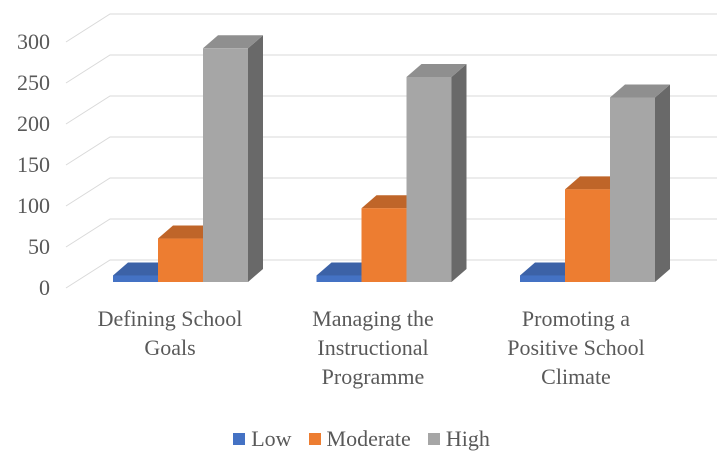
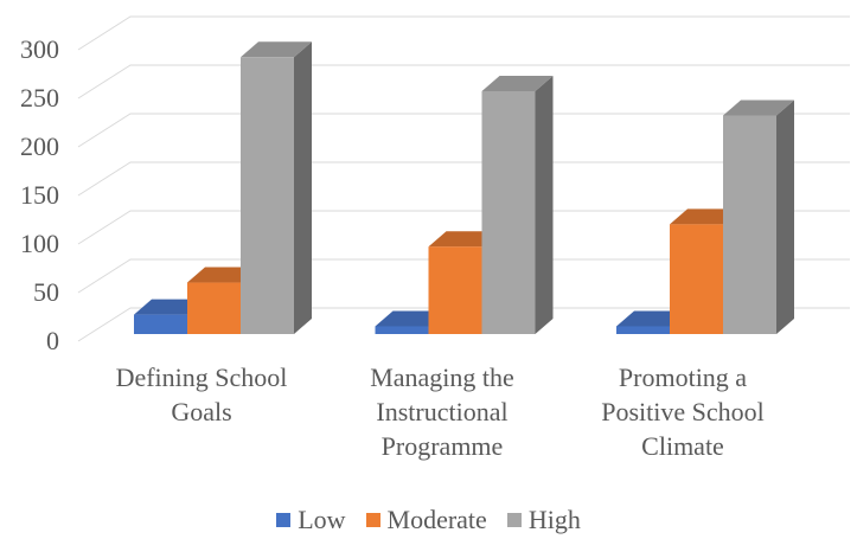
Low/Defining School Goals: 10 -> 20
